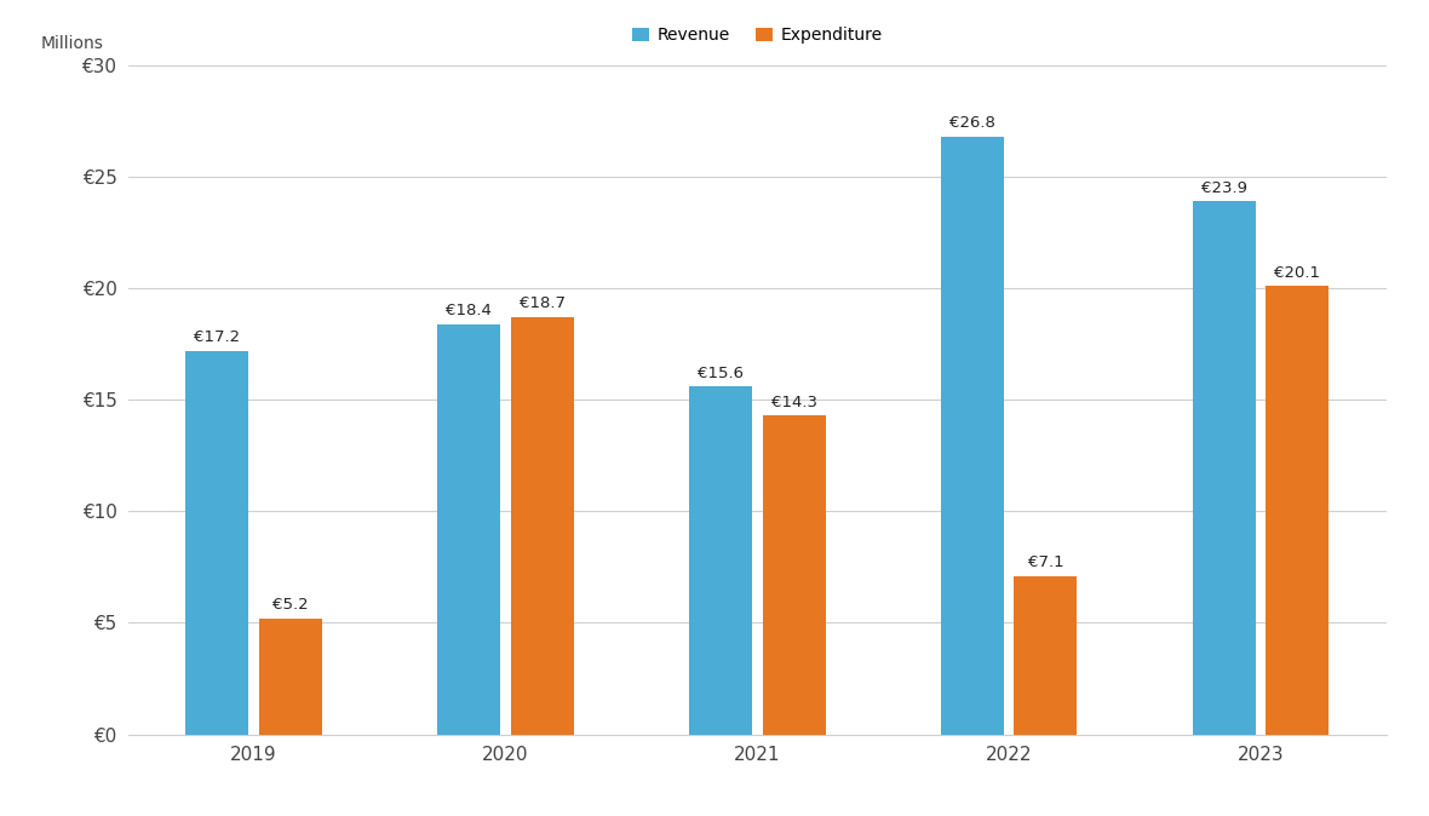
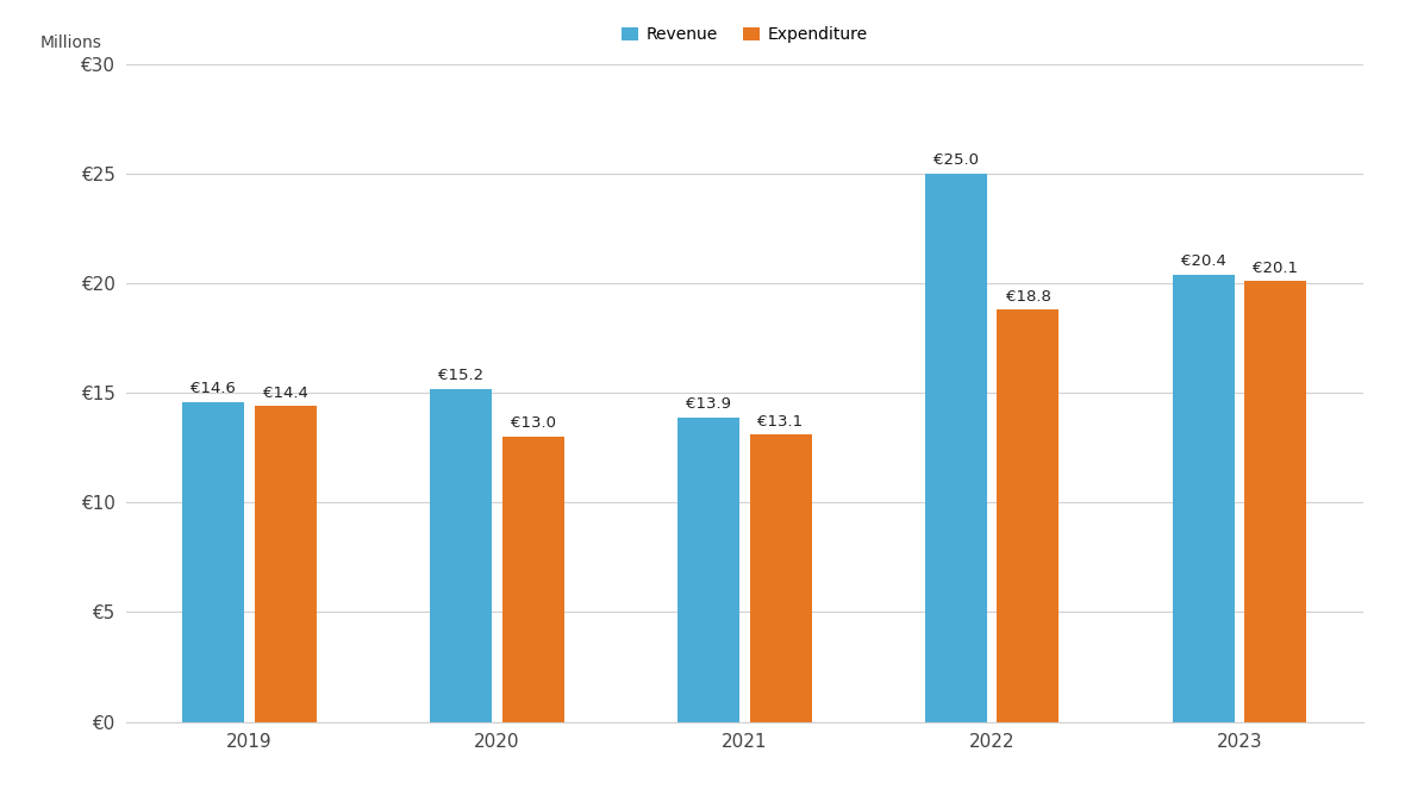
Revenue/2019: €17.2 -> €14.6
Expenditure/2019: €5.2 -> €14.4
Revenue/2020: €18.4 -> €15.2
Expenditure/2020: €18.7 -> €13.0
Revenue/2021: €15.6 -> €13.9
Expenditure/2021: €14.3 -> €13.1
Revenue/2022: €26.8 -> €25.0
Expenditure/2022: €7.1 -> €18.8
Revenue/2023: €23.9 -> €20.4
